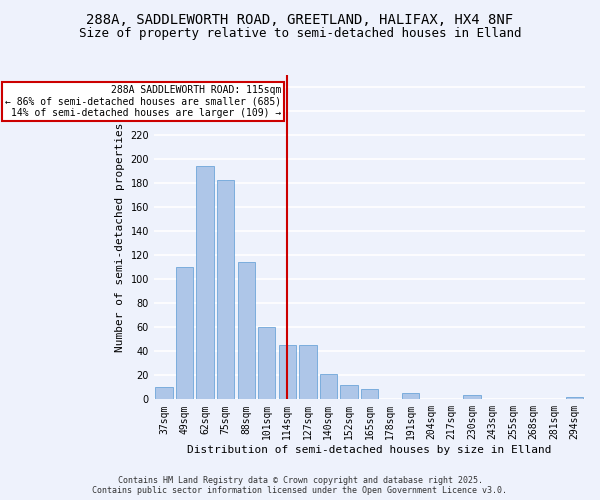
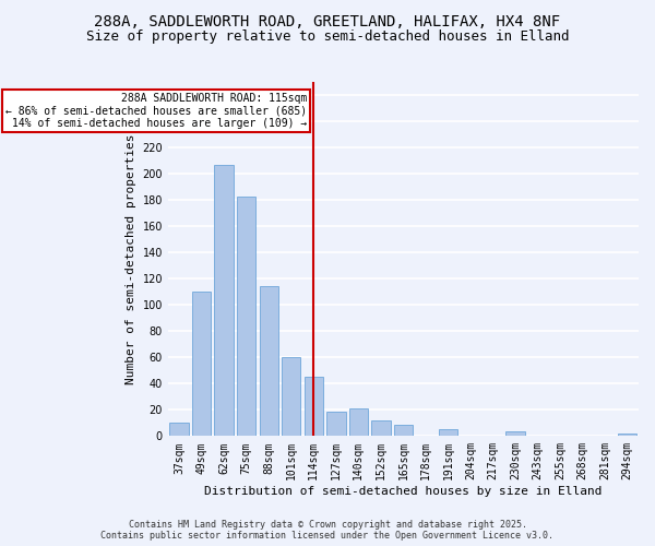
62sqm: 194 -> 207
127sqm: 45 -> 19
